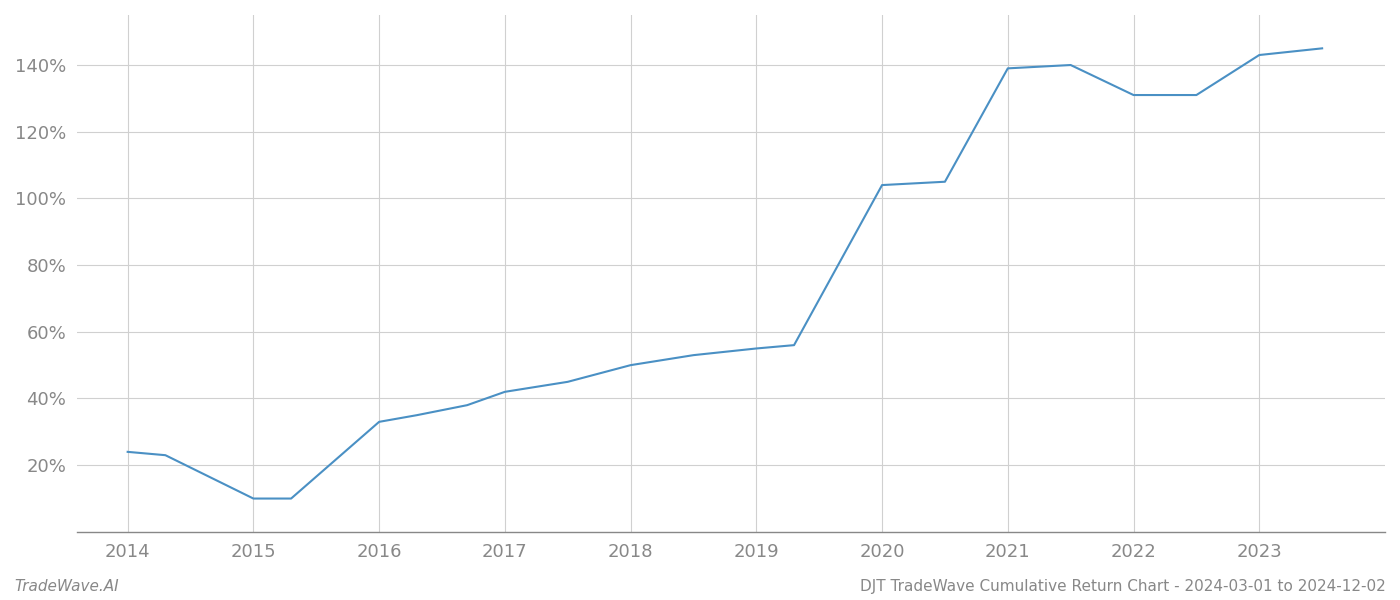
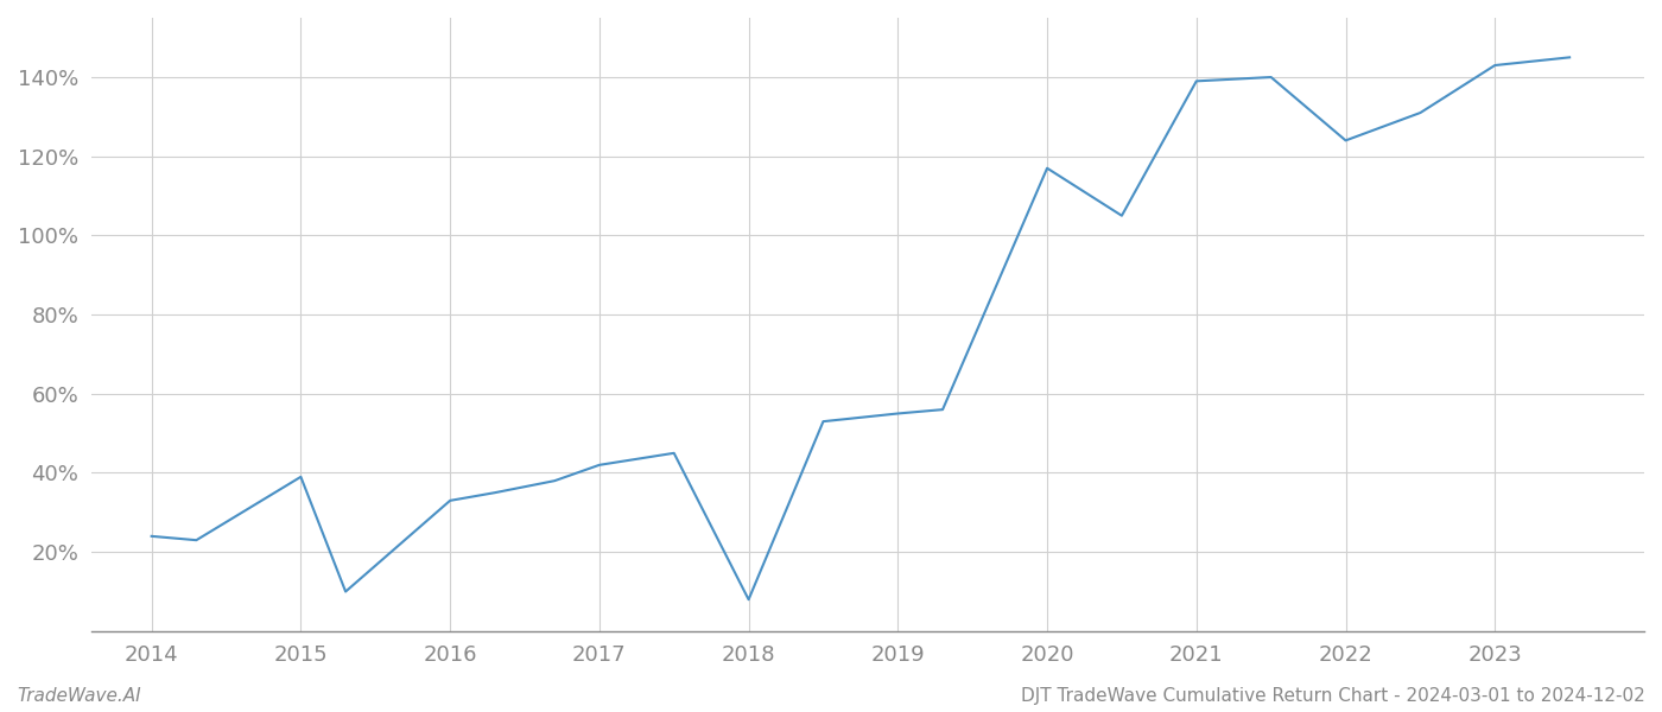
2015: 10% -> 39%
2018: 50% -> 8%
2020: 104% -> 117%
2022: 131% -> 124%
